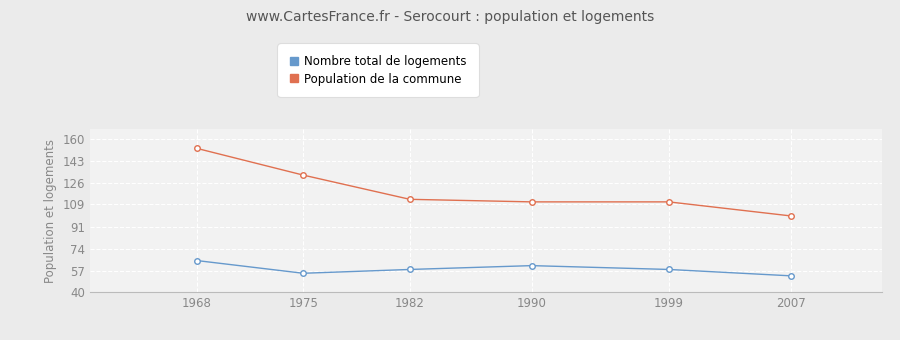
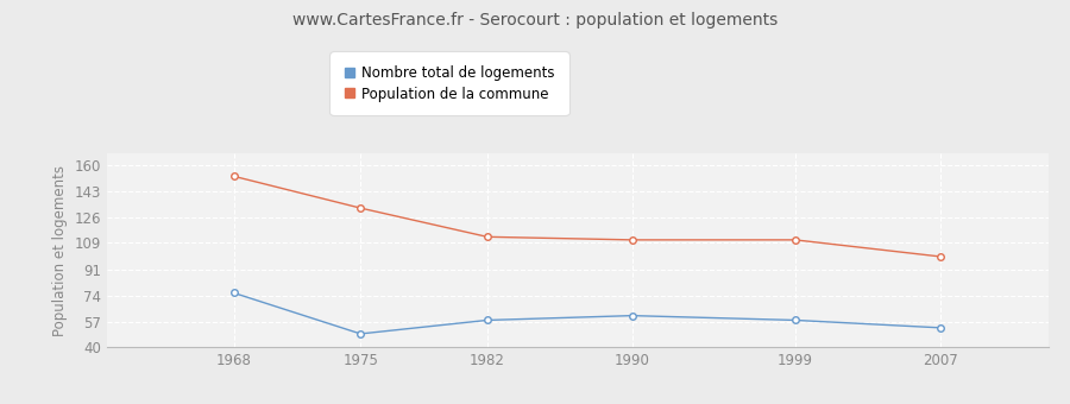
Nombre total de logements/1968: 65 -> 76
Nombre total de logements/1975: 55 -> 49
